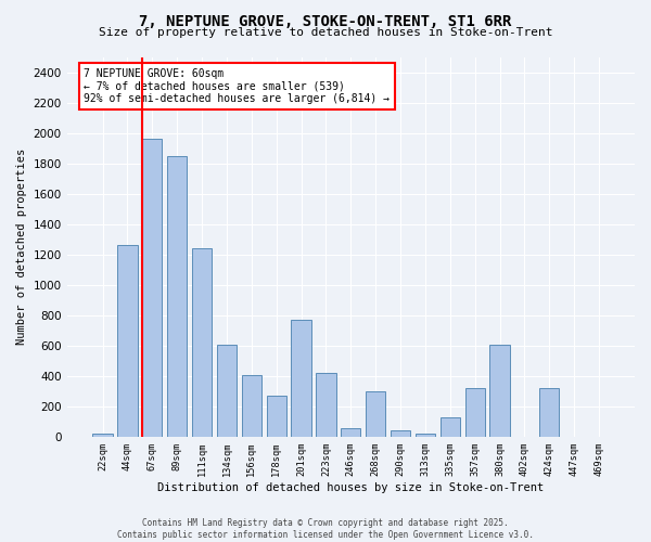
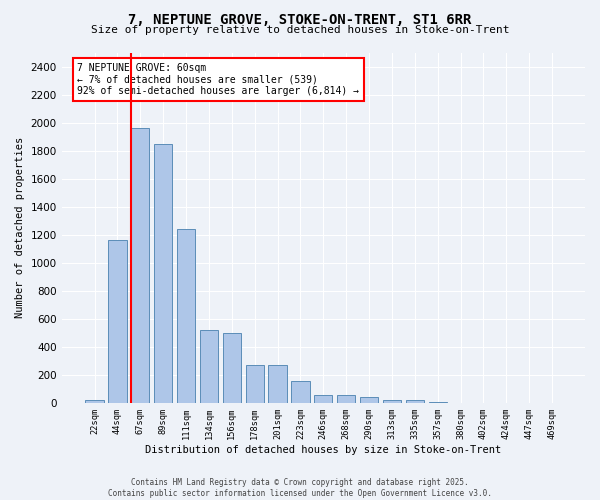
44sqm: 1260 -> 1160
134sqm: 610 -> 520
156sqm: 410 -> 500
201sqm: 770 -> 270
223sqm: 420 -> 160
268sqm: 300 -> 60
335sqm: 130 -> 20
357sqm: 320 -> 0
380sqm: 610 -> 0
424sqm: 320 -> 0
